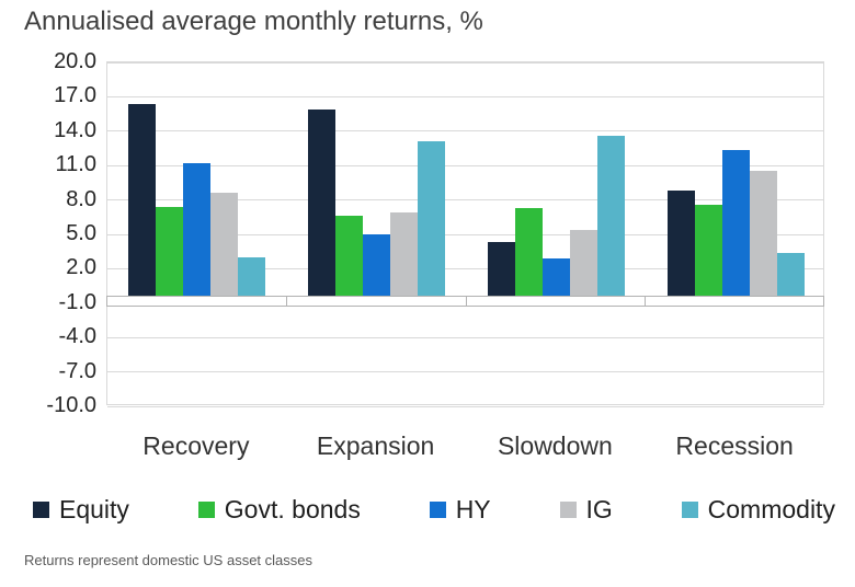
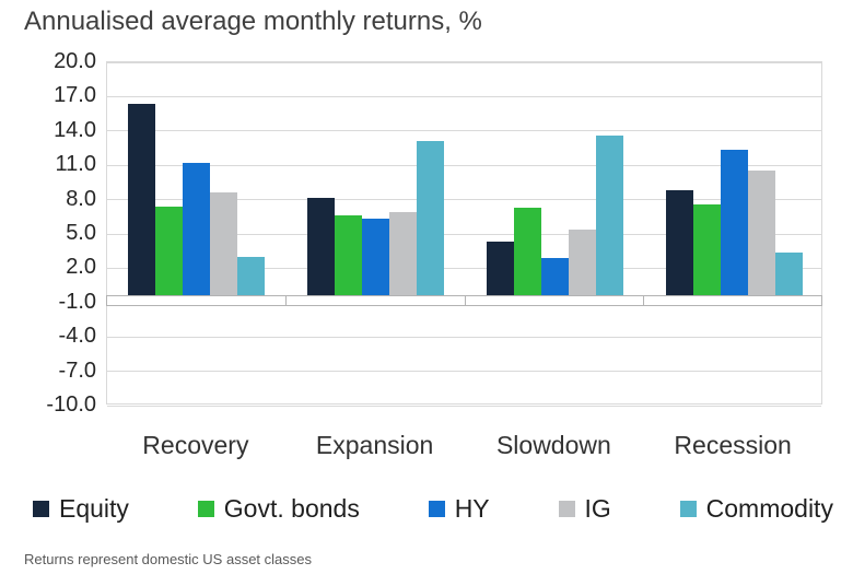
Equity/Expansion: 15.9 -> 8.2
HY/Expansion: 5.0 -> 6.3
